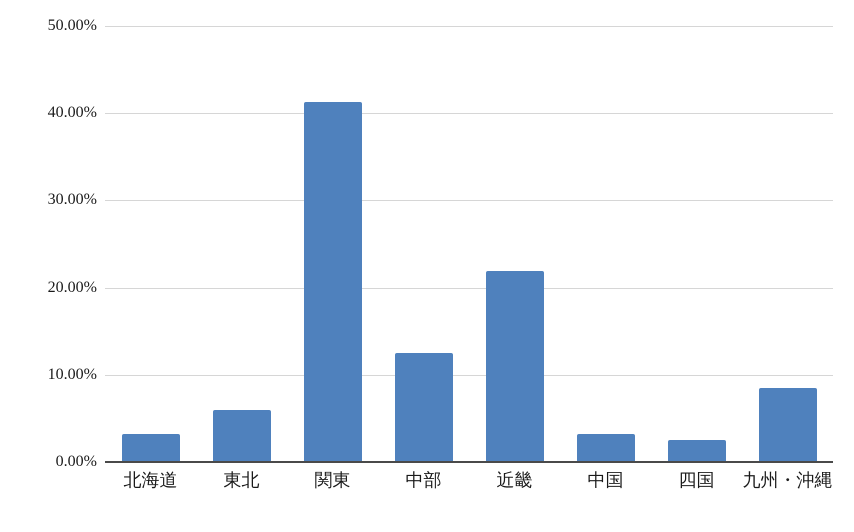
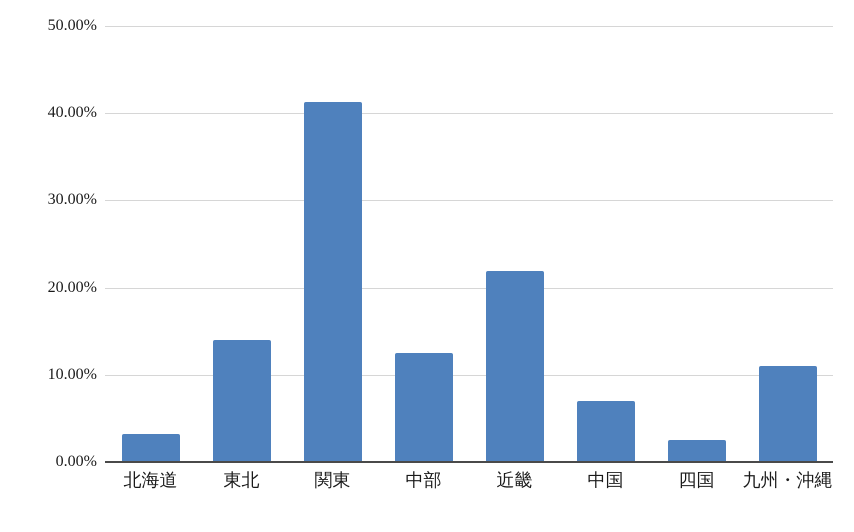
東北: 6% -> 14%
中国: 3% -> 7%
九州・沖縄: 8% -> 11%
